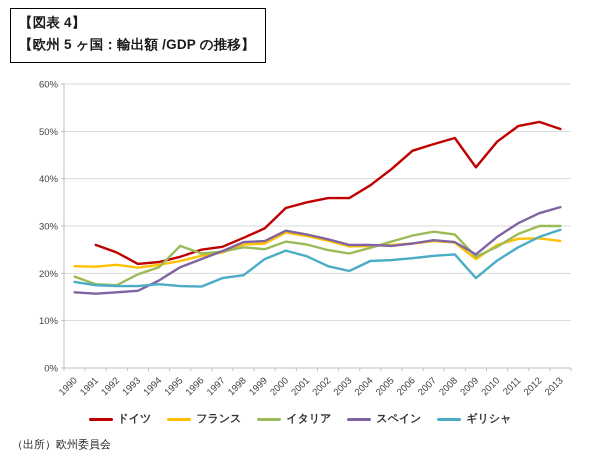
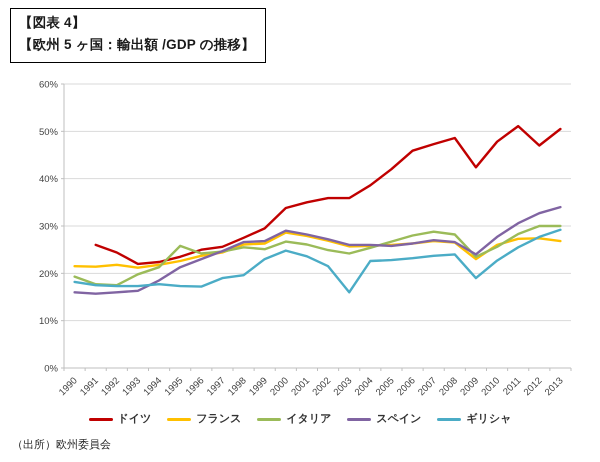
ギリシャ/2003: 20% -> 16%
ドイツ/2012: 52% -> 47%
